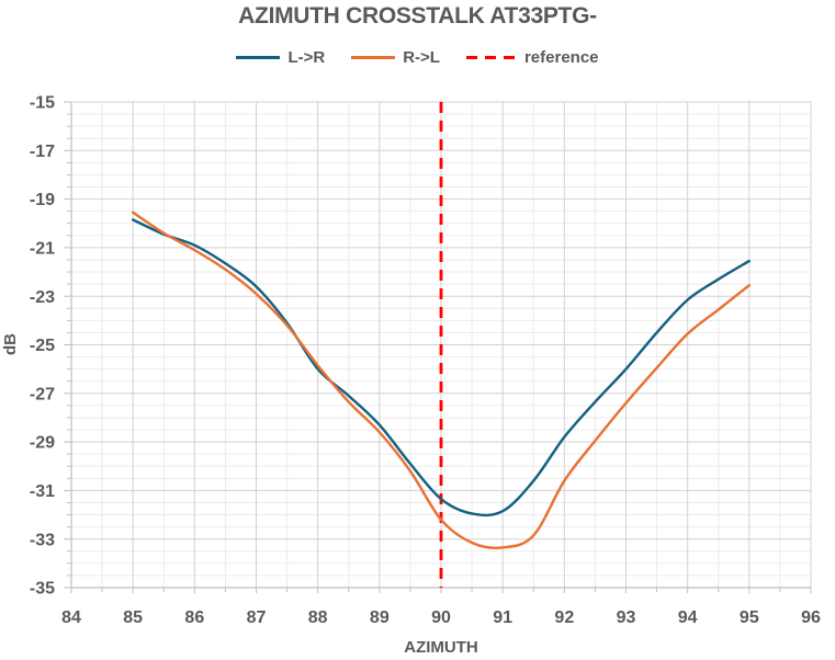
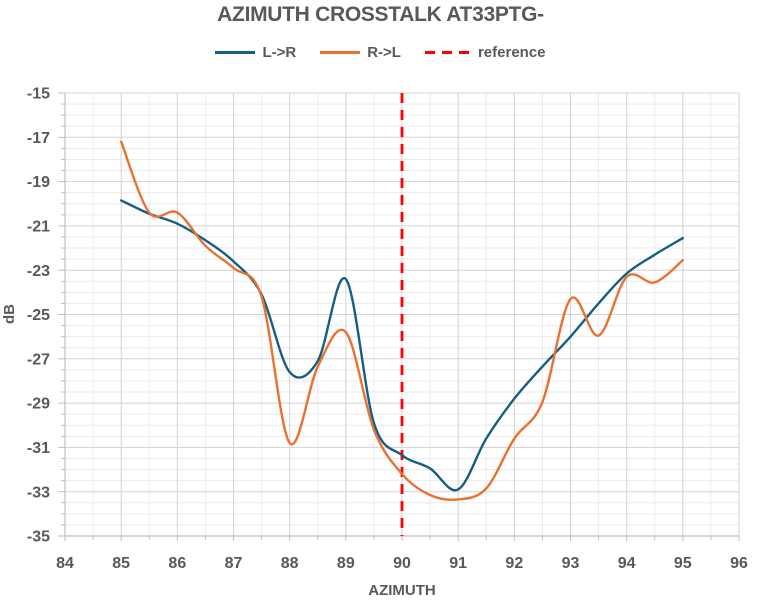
R->L/85: -19.6 -> -17.2
R->L/86: -21.1 -> -20.4
L->R/88: -26.0 -> -27.6
R->L/88: -25.9 -> -30.8
L->R/89: -28.3 -> -23.4
R->L/89: -28.6 -> -25.8
L->R/91: -31.9 -> -32.9
R->L/93: -27.4 -> -24.3
R->L/94: -24.6 -> -23.3
